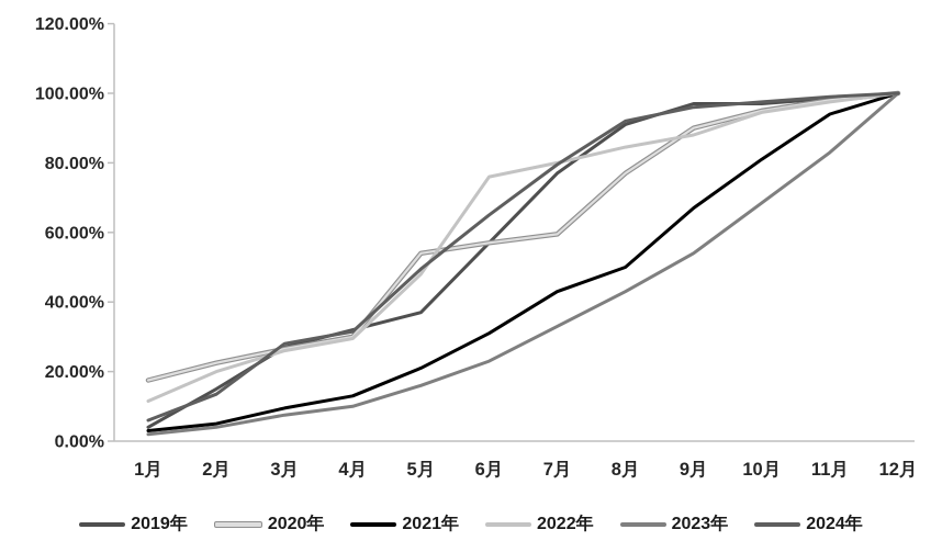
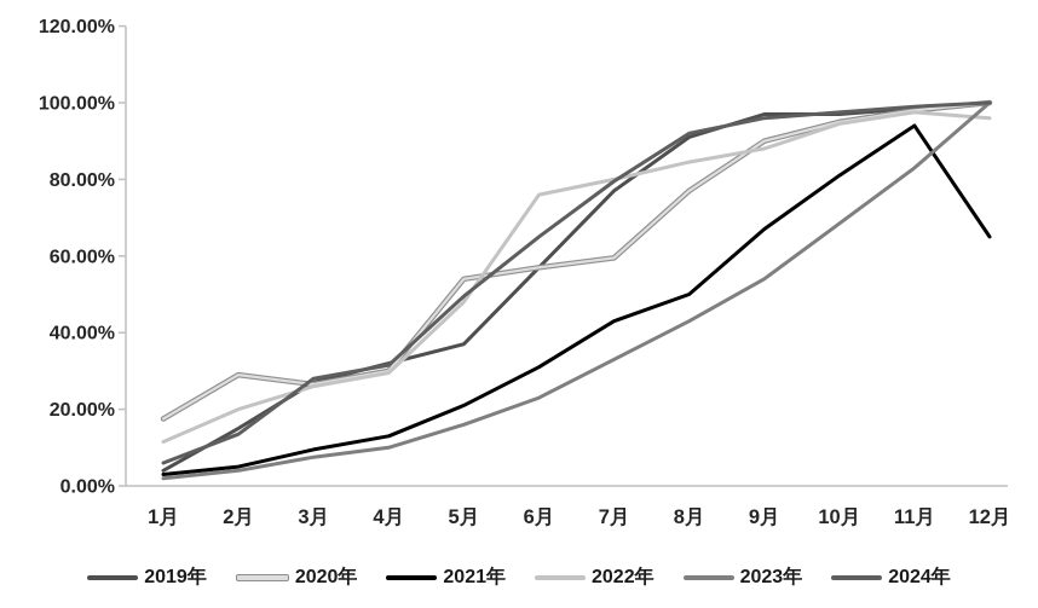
2020年/2月: 22% -> 29%
2021年/12月: 100% -> 65%
2022年/12月: 100% -> 96%
